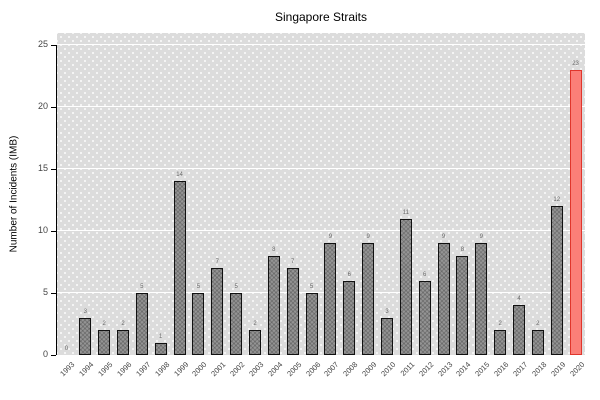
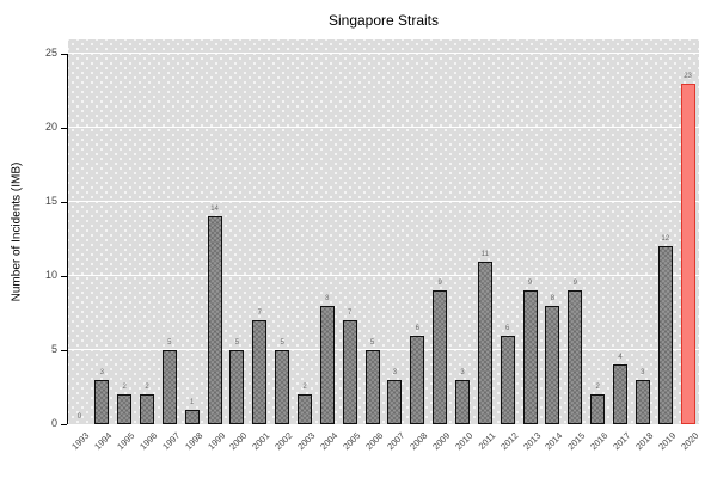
2007: 9 -> 3
2018: 2 -> 3
